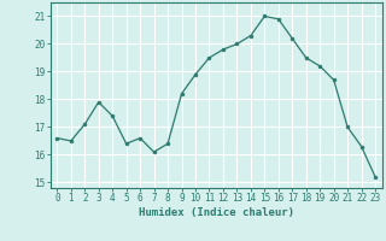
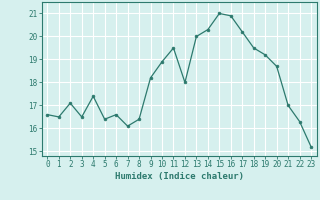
3: 17.9 -> 16.5
12: 19.8 -> 18.0
